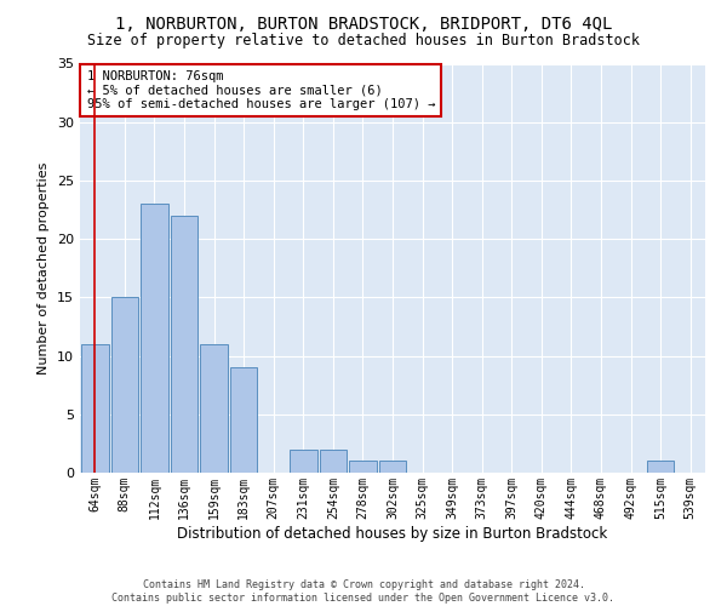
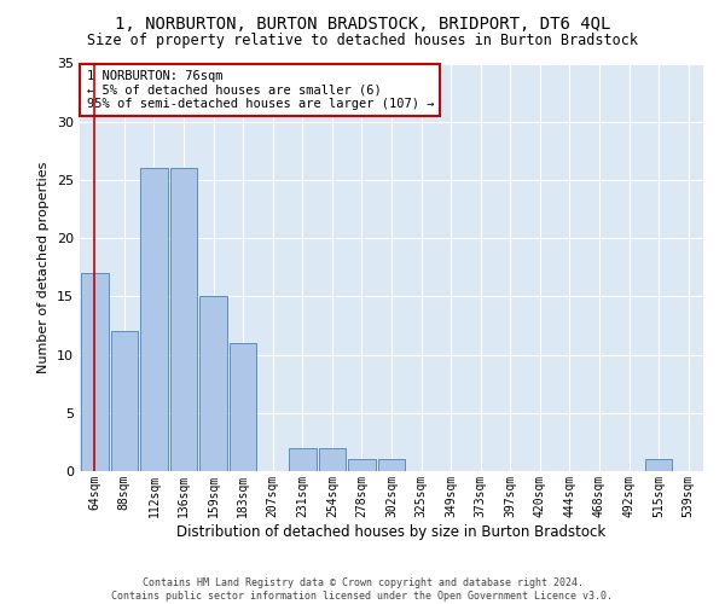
64sqm: 11 -> 17
88sqm: 15 -> 12
112sqm: 23 -> 26
136sqm: 22 -> 26
159sqm: 11 -> 15
183sqm: 9 -> 11
